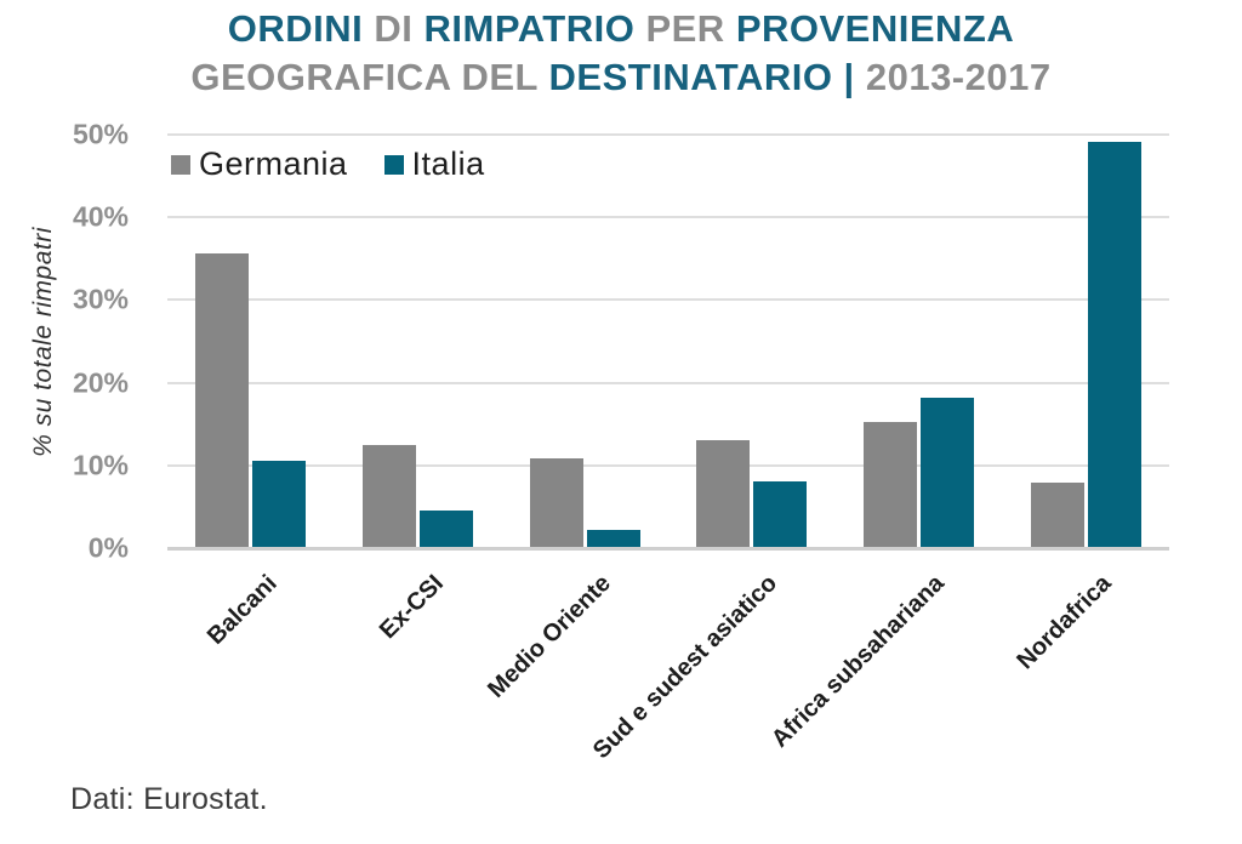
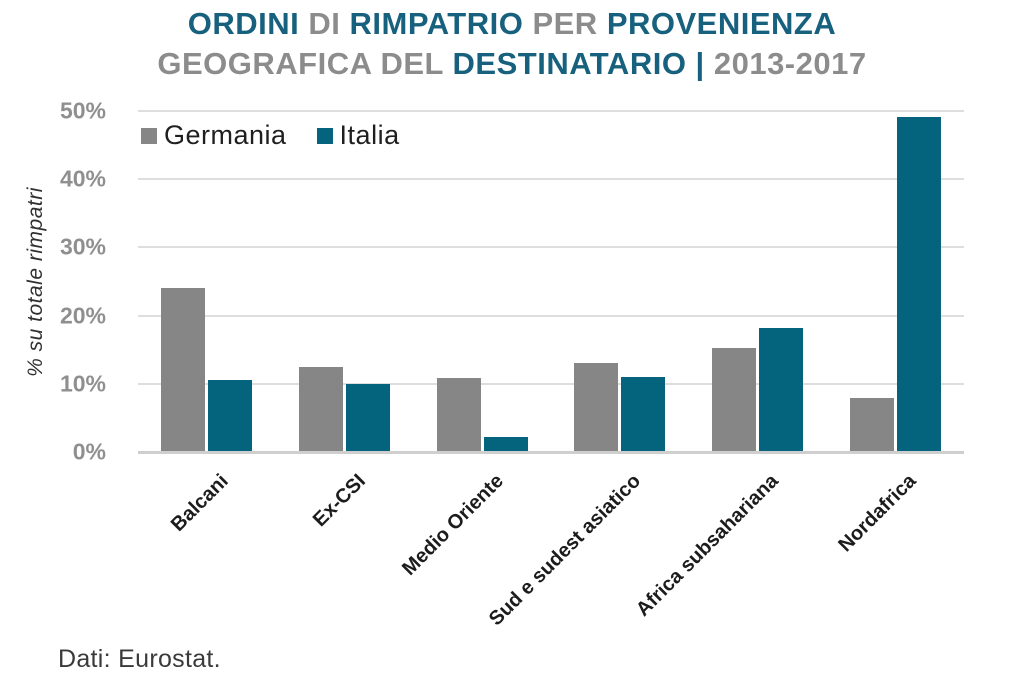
Germania/Balcani: 36% -> 24%
Italia/Ex-CSI: 5% -> 10%
Italia/Sud e sudest asiatico: 8% -> 11%
